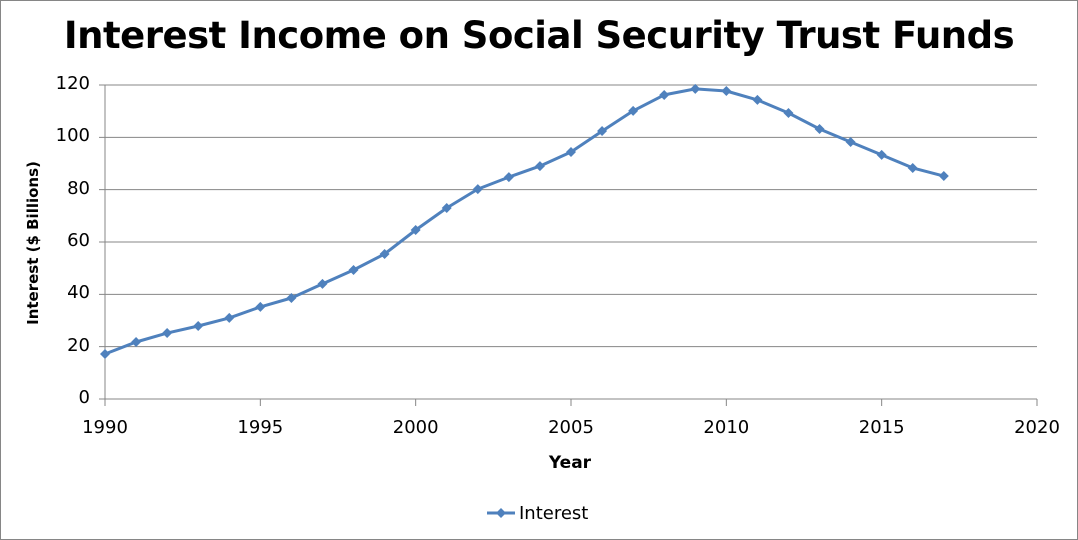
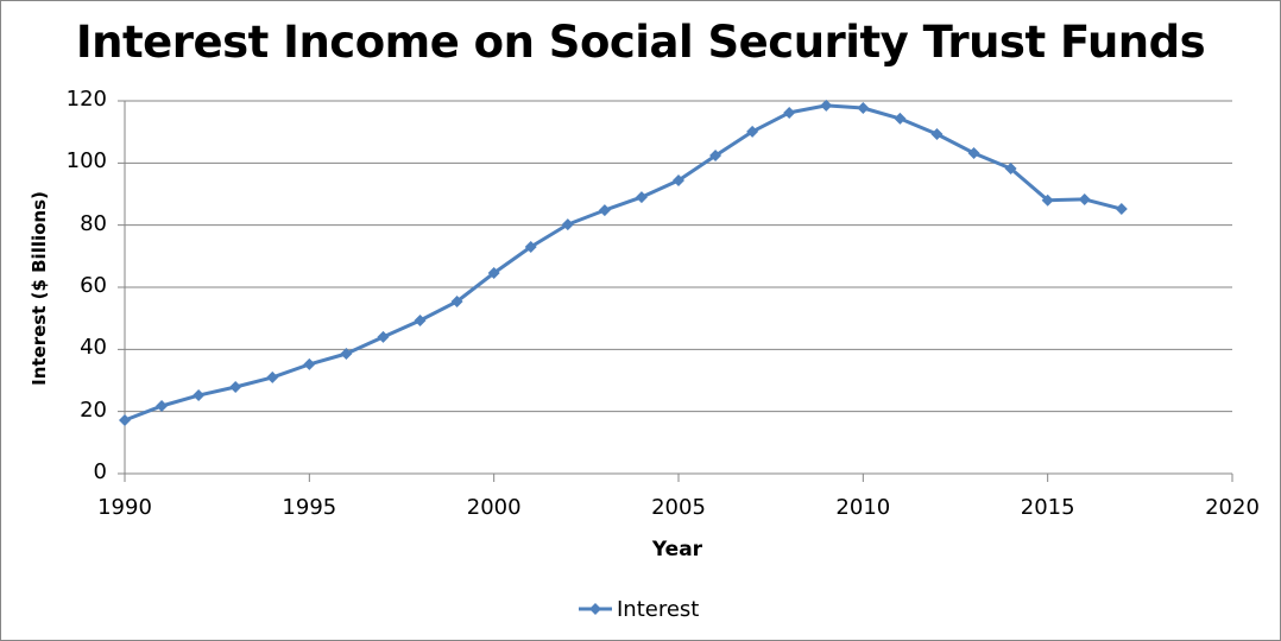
2015: 93 -> 88
